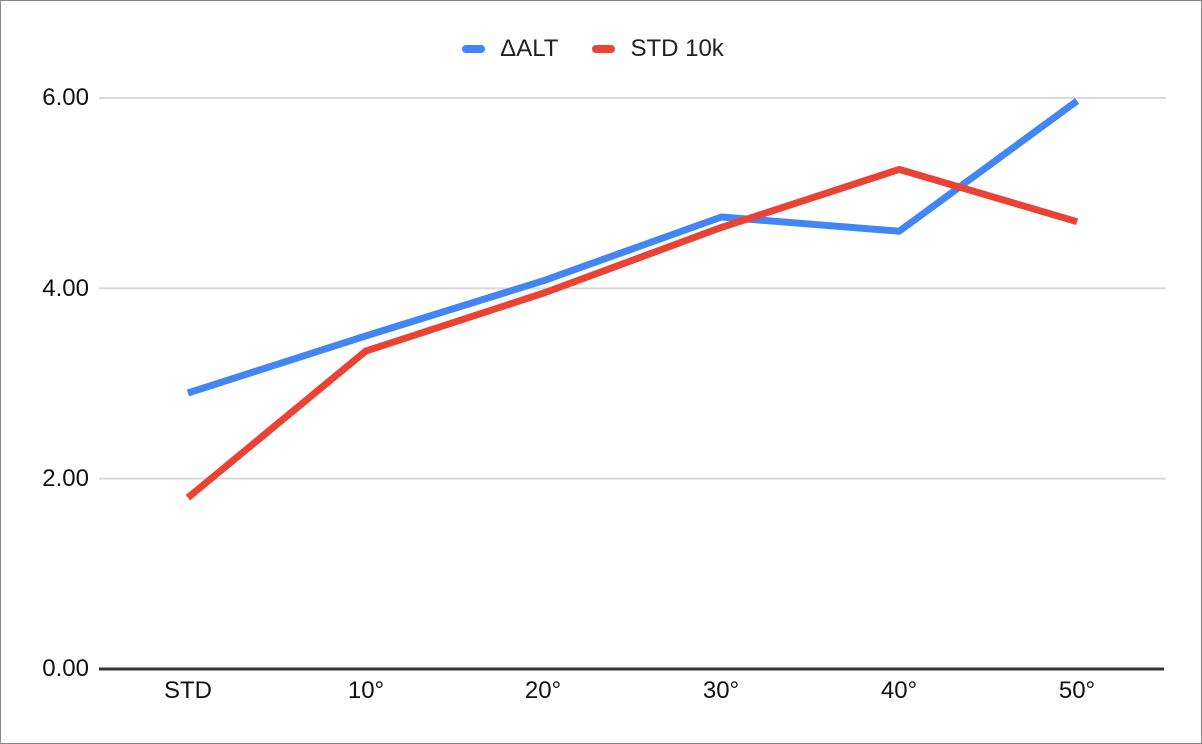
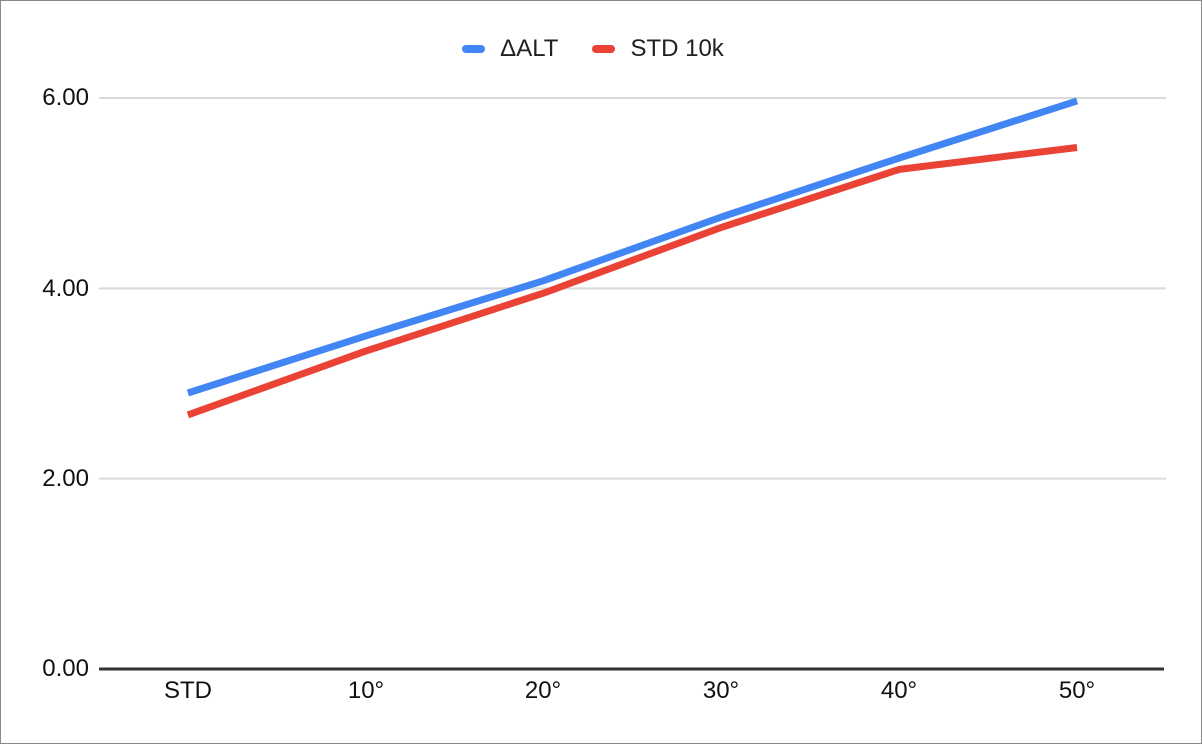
STD 10k/STD: 1.8 -> 2.7
ΔALT/40°: 4.6 -> 5.4
STD 10k/50°: 4.7 -> 5.5
